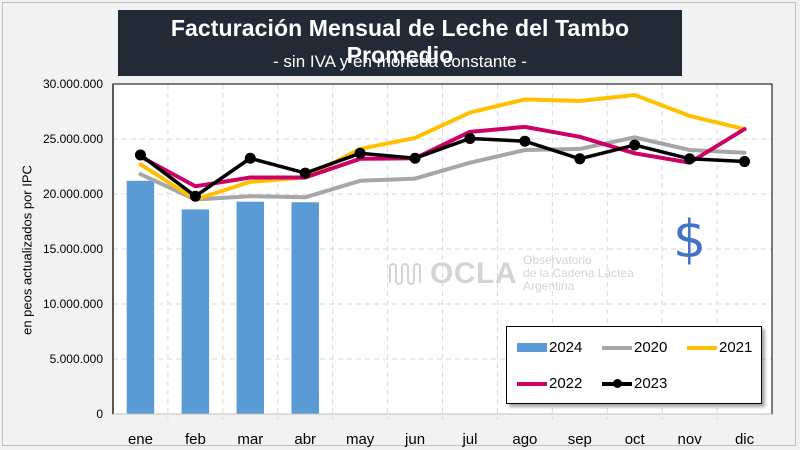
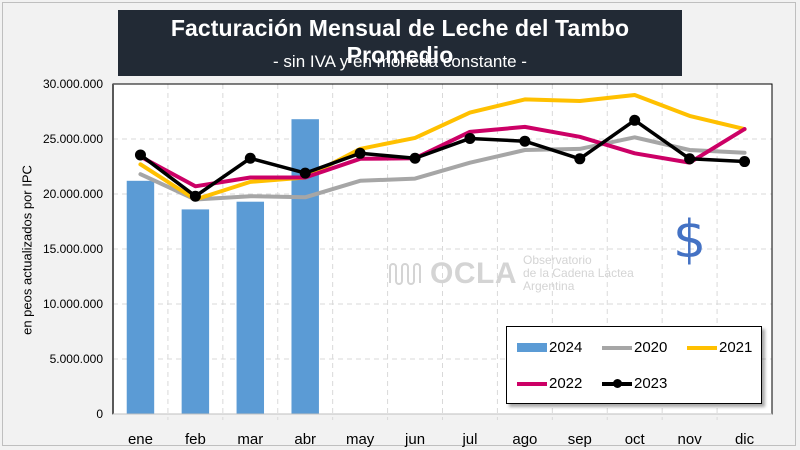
2024/abr: 19200000 -> 26800000
2023/oct: 24400000 -> 26700000
